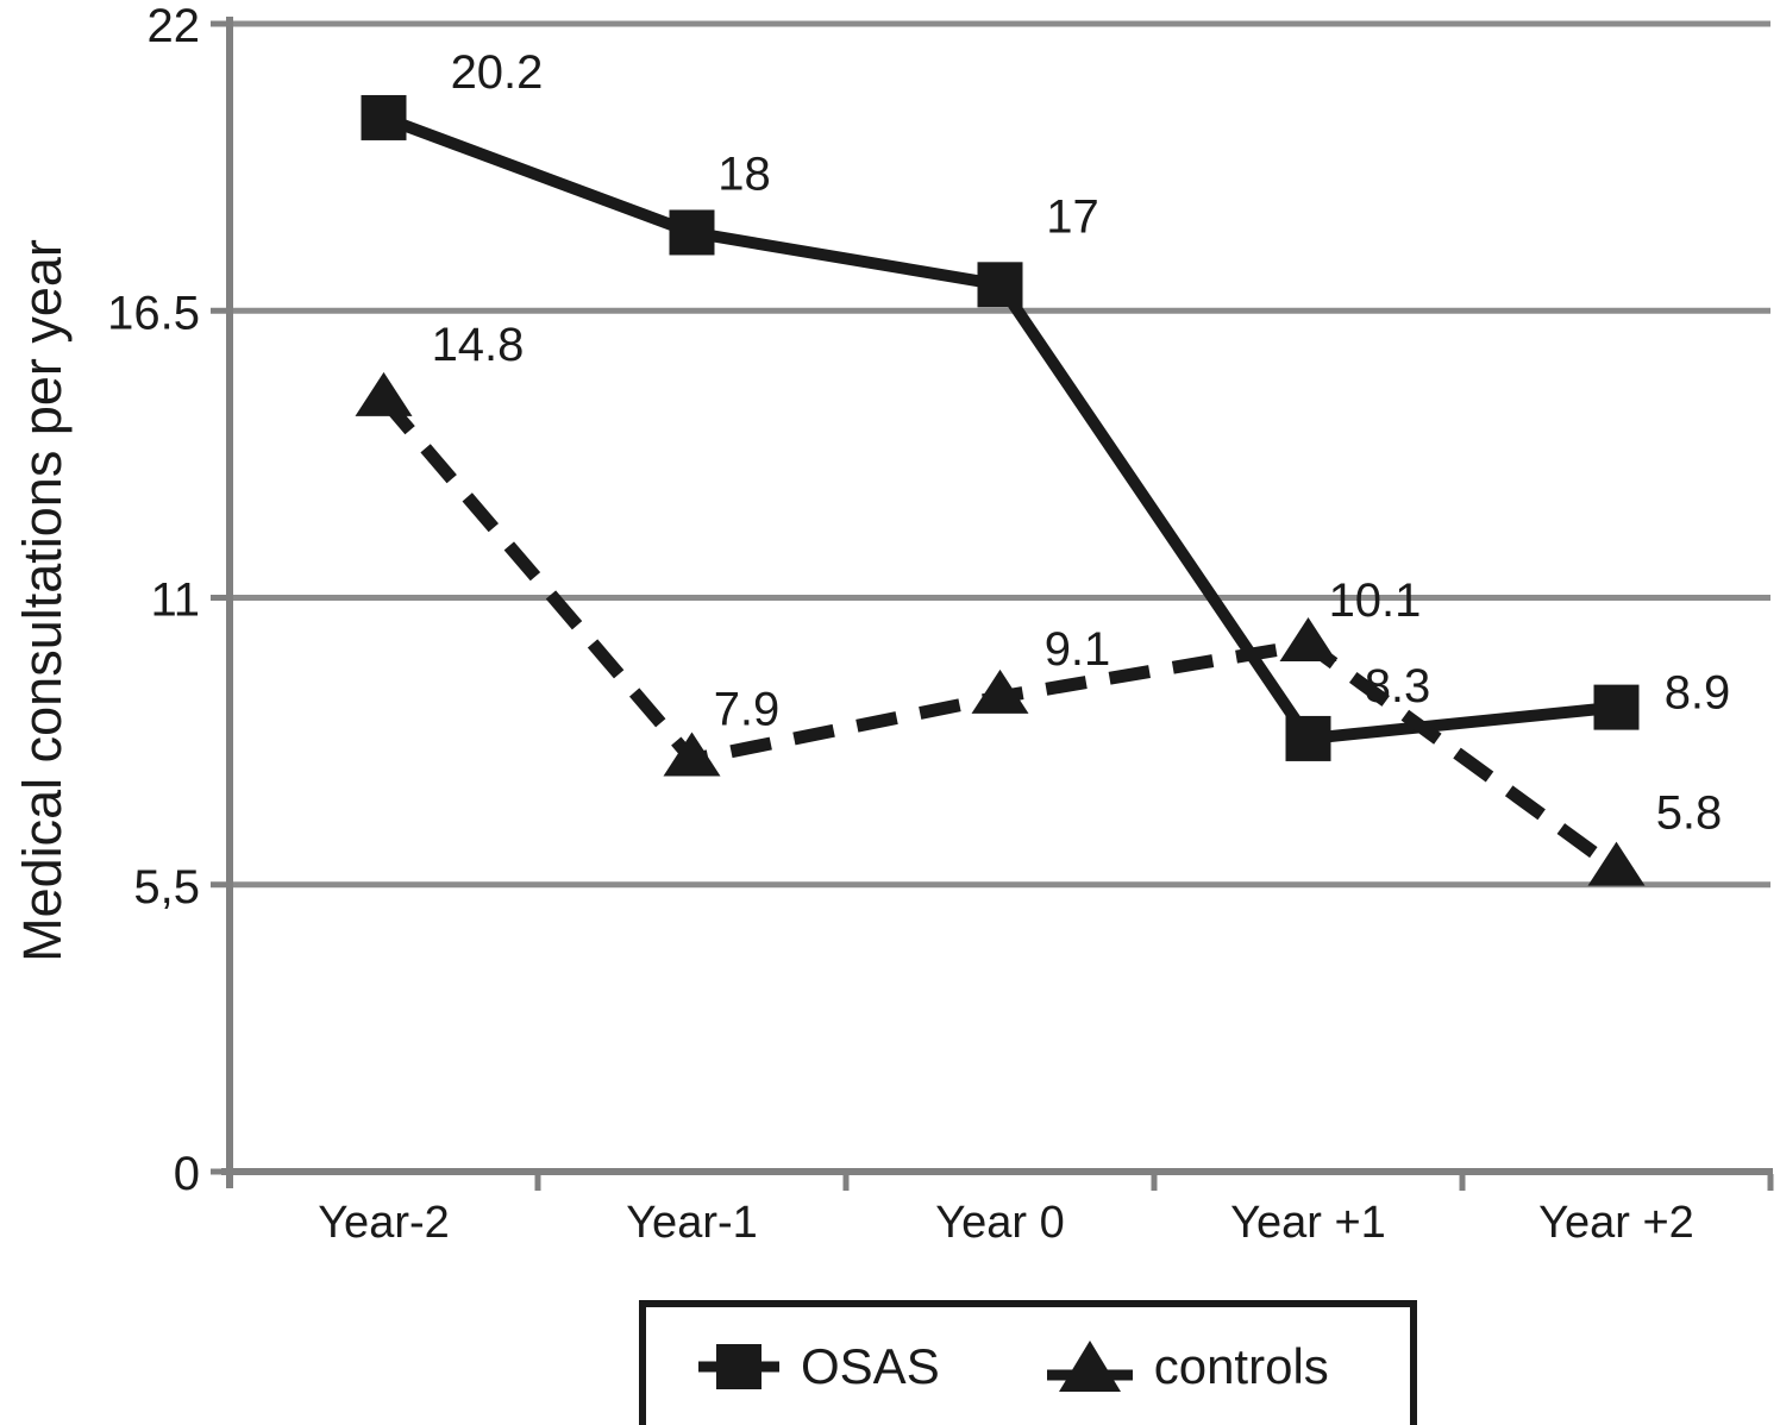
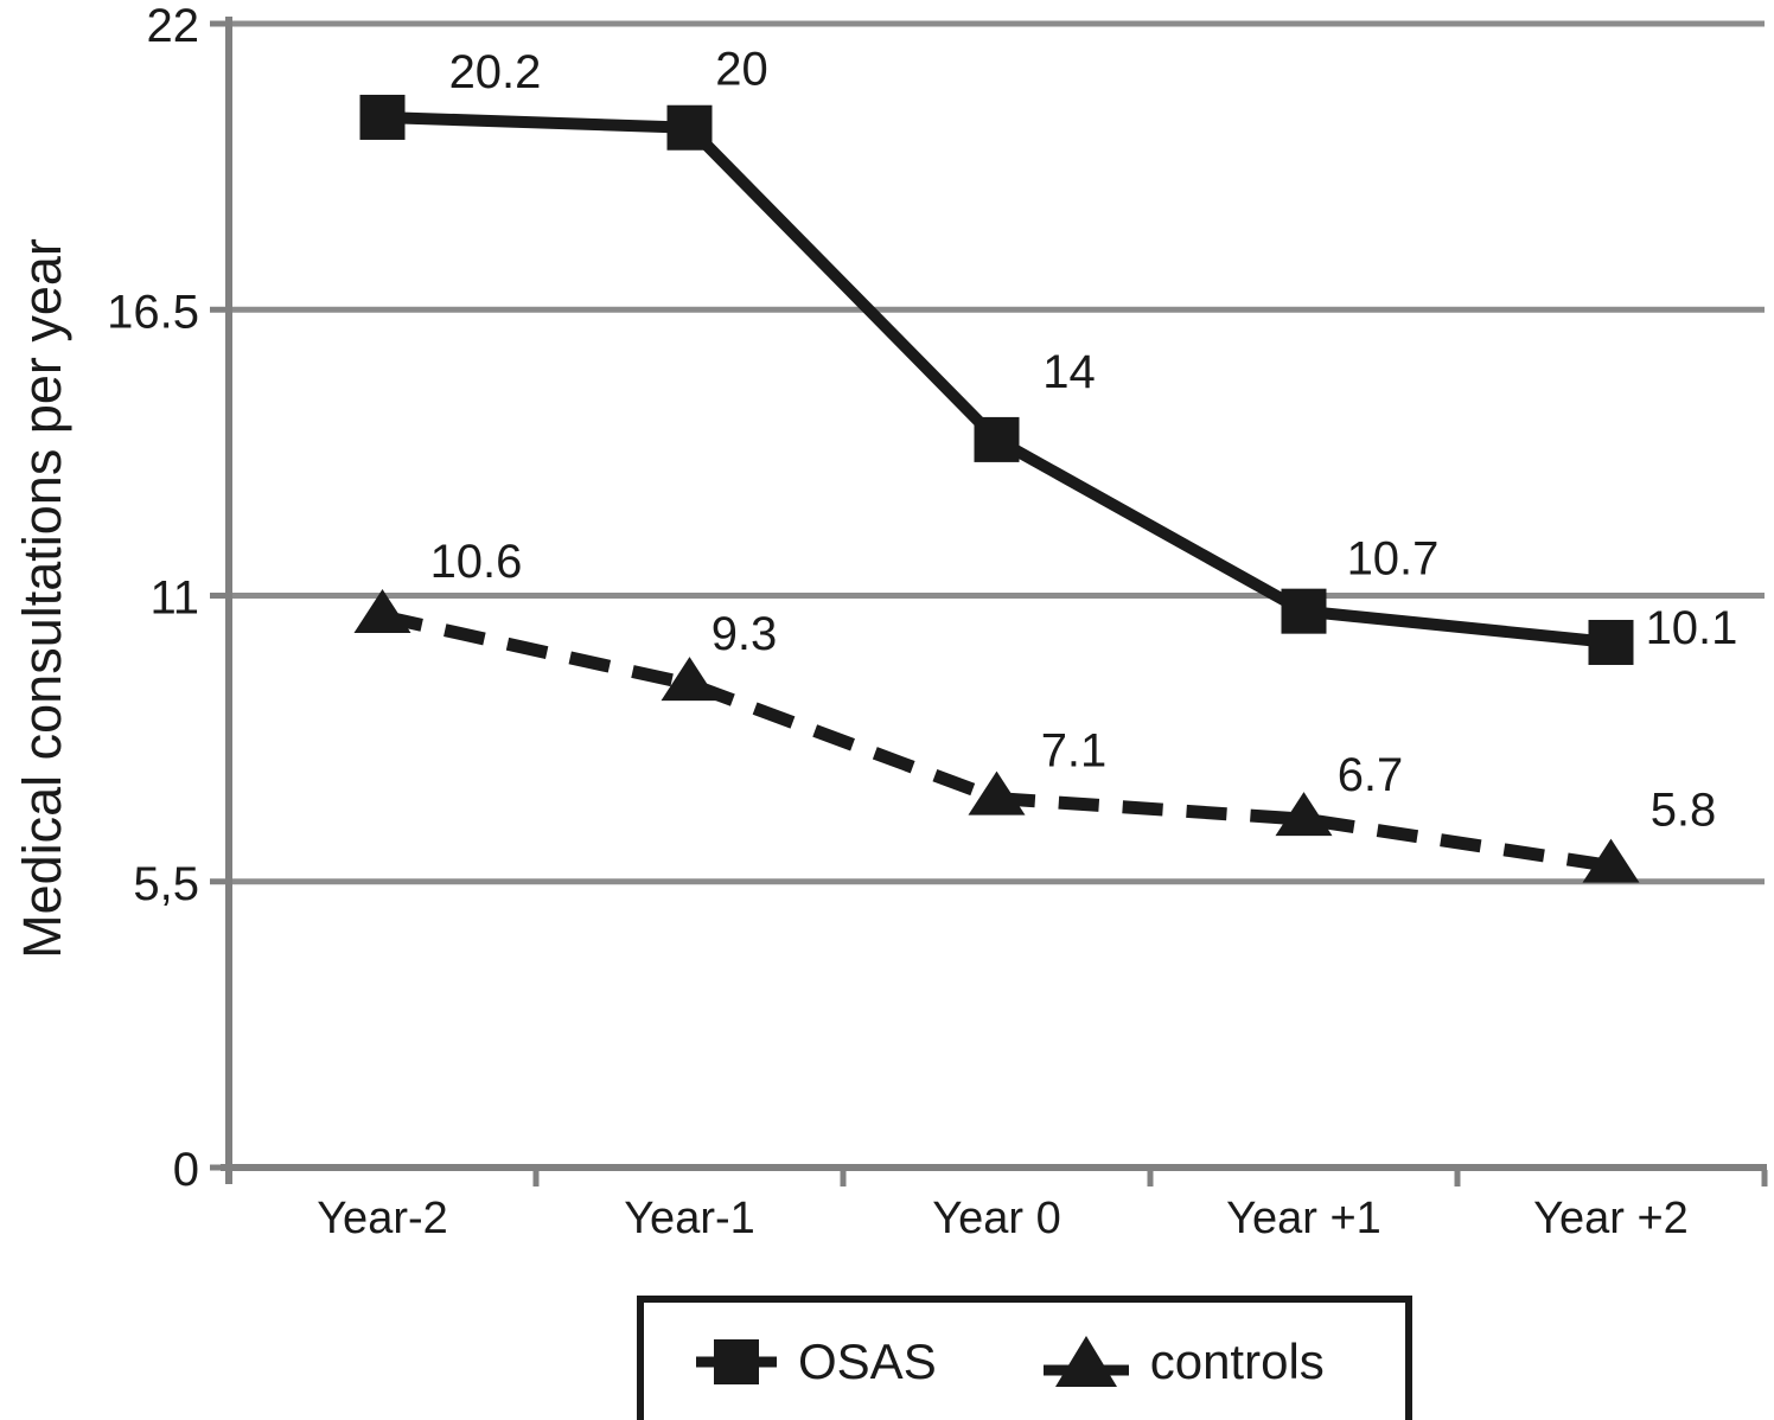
controls/Year-2: 14.8 -> 10.6
OSAS/Year-1: 18 -> 20
controls/Year-1: 7.9 -> 9.3
OSAS/Year 0: 17 -> 14
controls/Year 0: 9.1 -> 7.1
OSAS/Year +1: 8.3 -> 10.7
controls/Year +1: 10.1 -> 6.7
OSAS/Year +2: 8.9 -> 10.1
